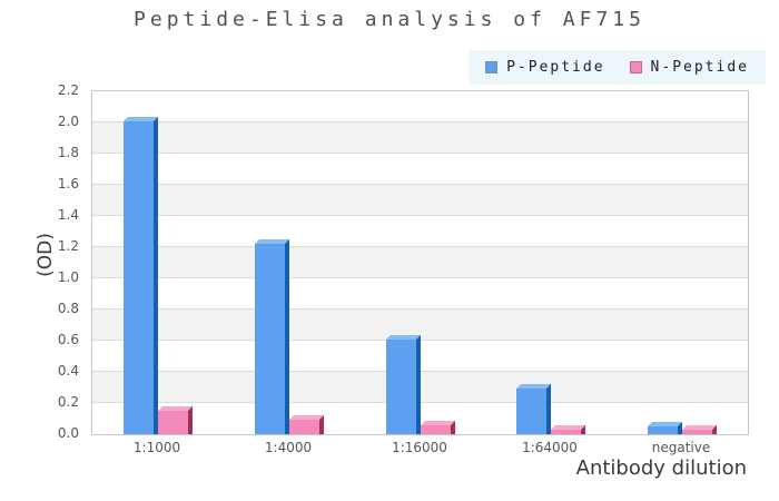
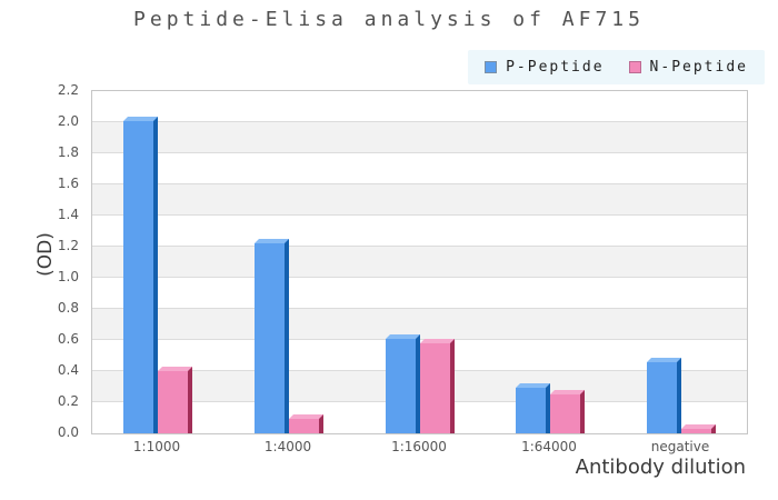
N-Peptide/1:1000: 0.15 -> 0.40
N-Peptide/1:16000: 0.06 -> 0.58
N-Peptide/1:64000: 0.03 -> 0.25
P-Peptide/negative: 0.05 -> 0.46
